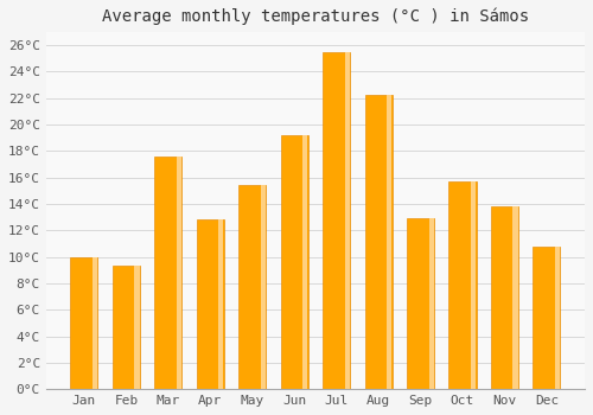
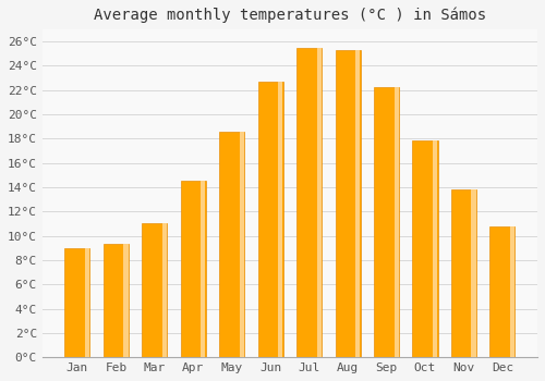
Jan: 10.0°C -> 9.0°C
Mar: 17.6°C -> 11.0°C
Apr: 12.8°C -> 14.5°C
May: 15.4°C -> 18.6°C
Jun: 19.2°C -> 22.7°C
Aug: 22.2°C -> 25.3°C
Sep: 12.9°C -> 22.2°C
Oct: 15.7°C -> 17.8°C
